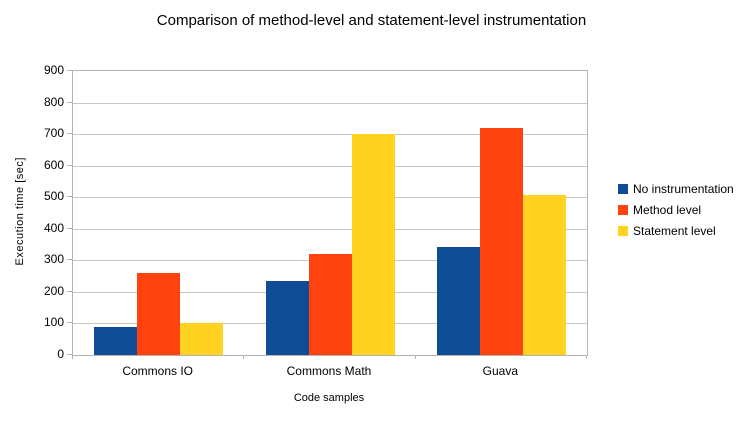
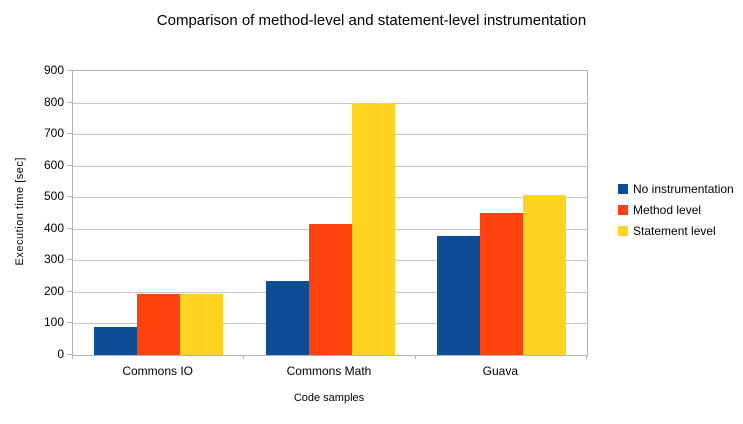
Method level/Commons IO: 260 -> 190
Statement level/Commons IO: 100 -> 190
Method level/Commons Math: 320 -> 410
Statement level/Commons Math: 700 -> 800
No instrumentation/Guava: 340 -> 380
Method level/Guava: 720 -> 450
